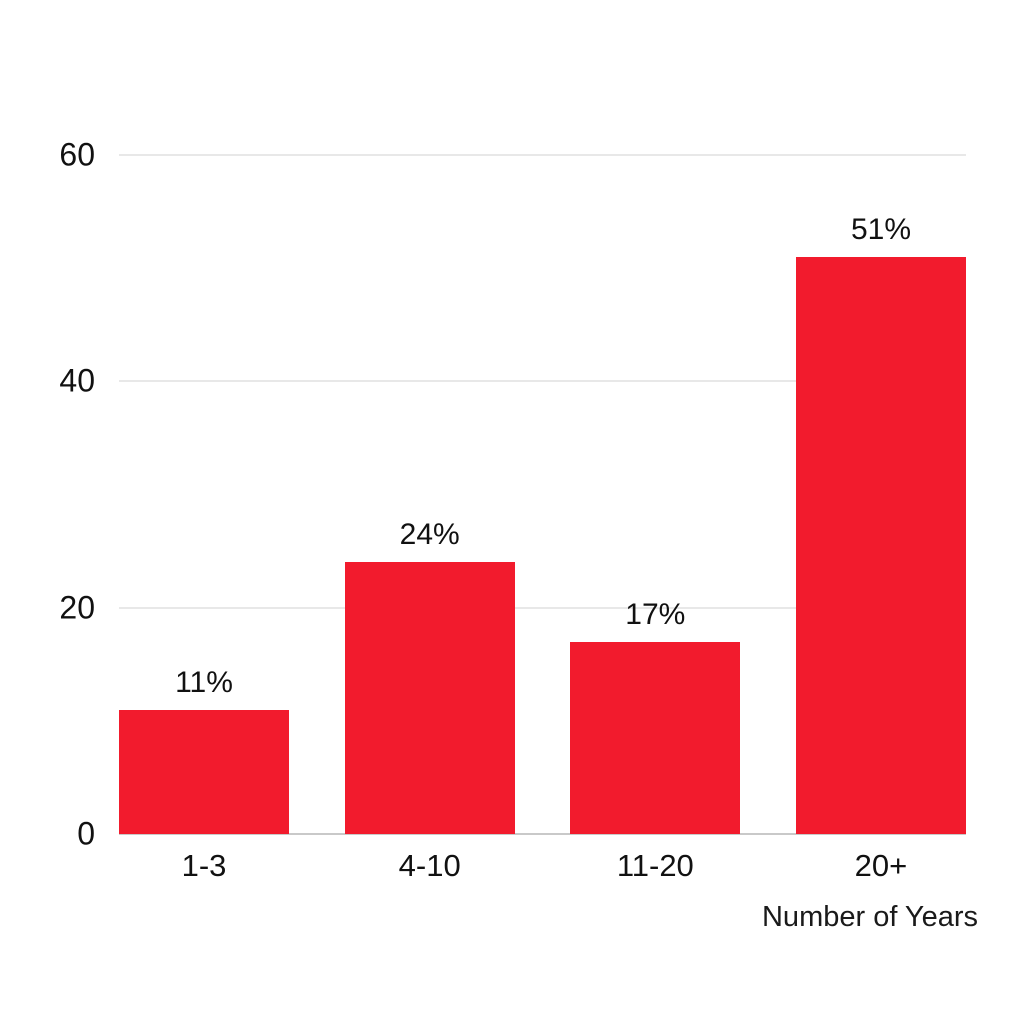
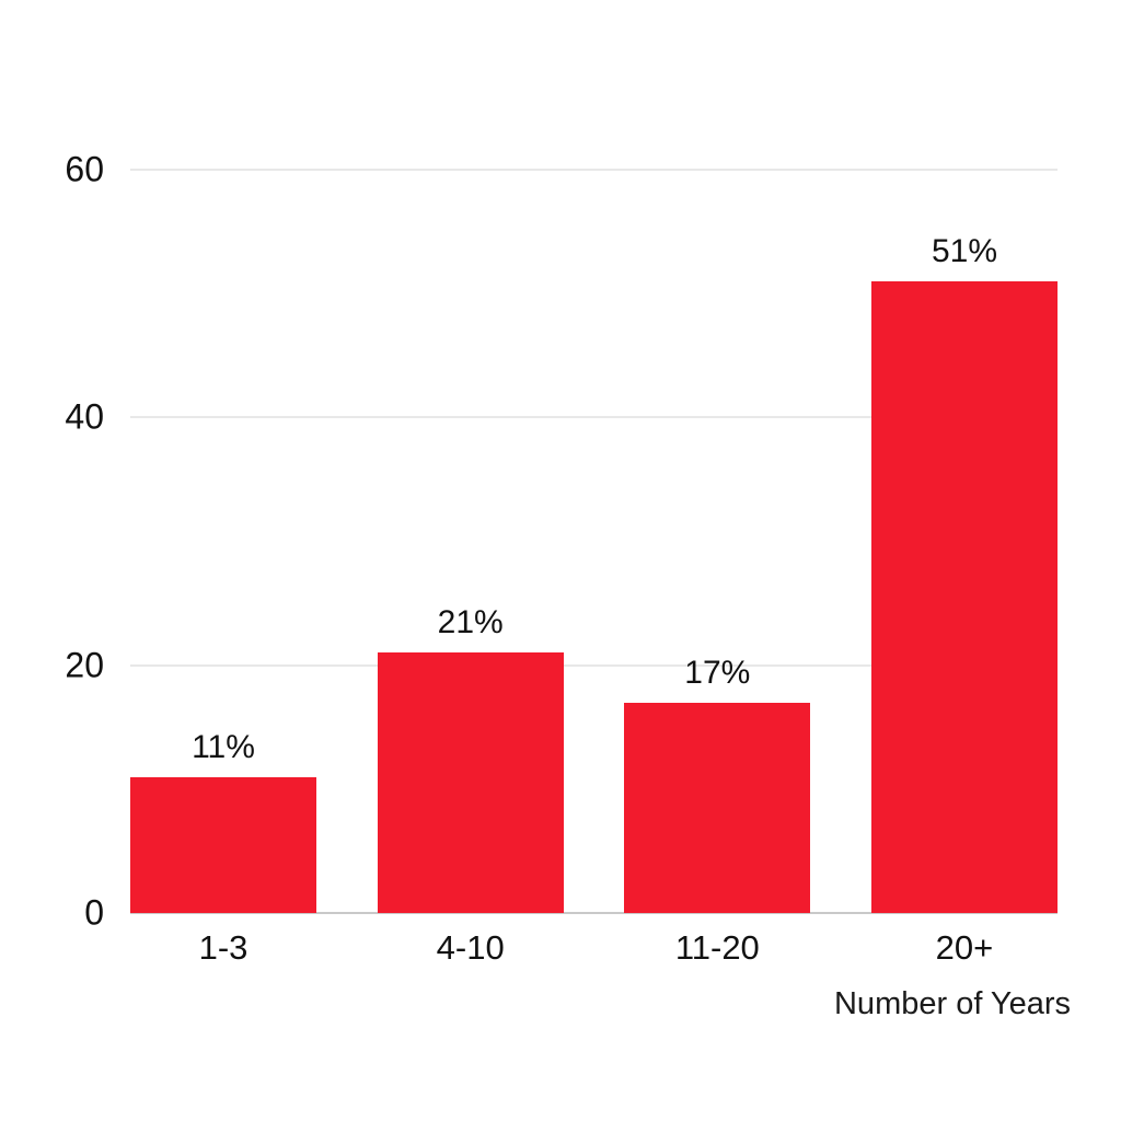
4-10: 24% -> 21%
